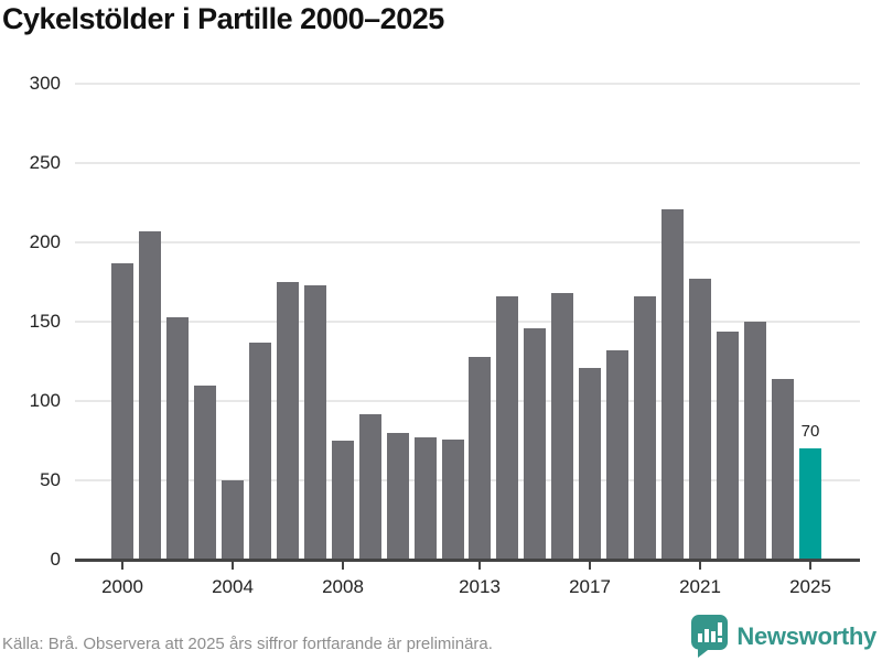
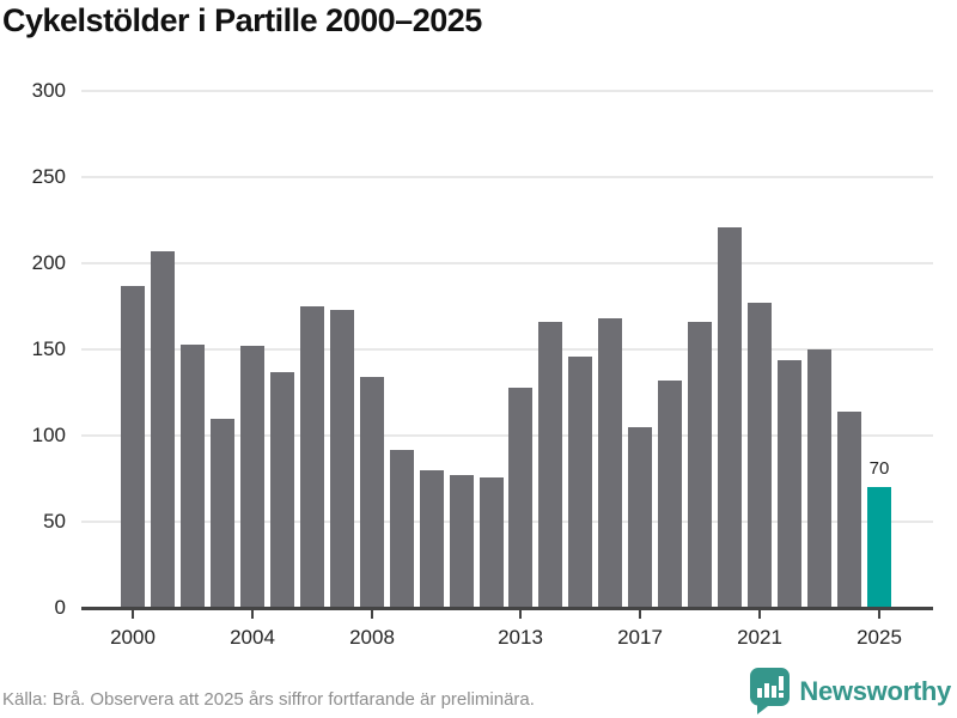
2004: 50 -> 152
2008: 75 -> 134
2017: 121 -> 105
